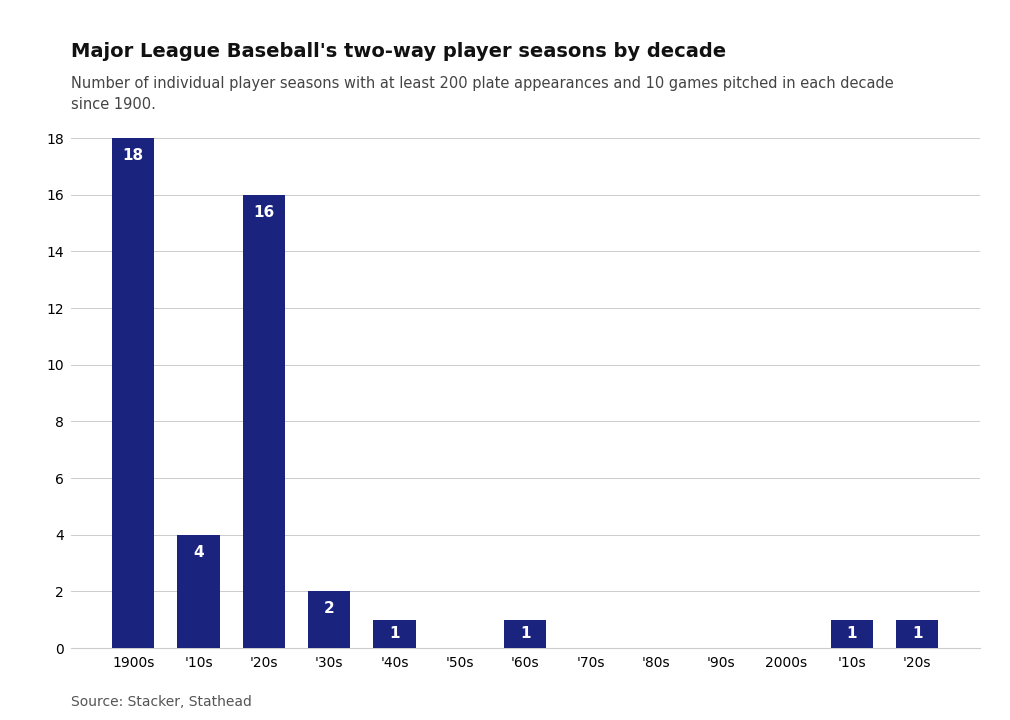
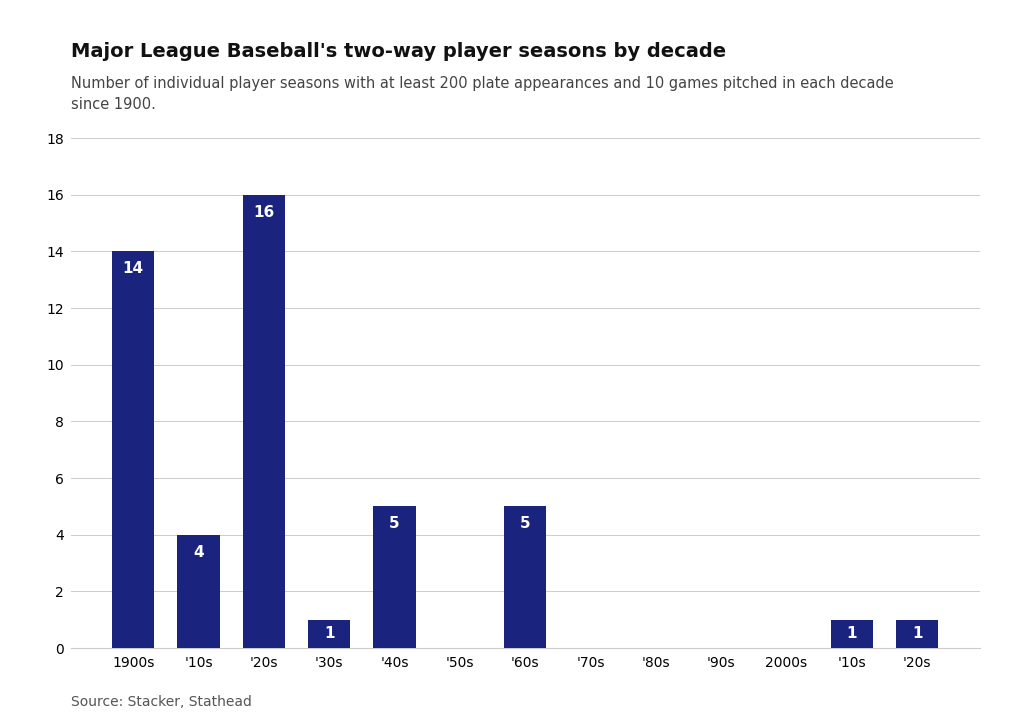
1900s: 18 -> 14
'30s: 2 -> 1
'40s: 1 -> 5
'60s: 1 -> 5
